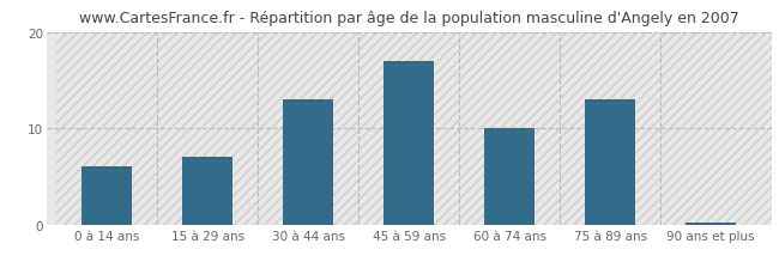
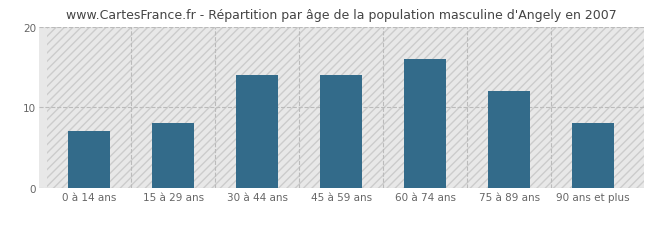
0 à 14 ans: 6.0 -> 7.0
15 à 29 ans: 7.0 -> 8.0
30 à 44 ans: 13.0 -> 14.0
45 à 59 ans: 17.0 -> 14.0
60 à 74 ans: 10.0 -> 16.0
75 à 89 ans: 13.0 -> 12.0
90 ans et plus: 0.2 -> 8.0
